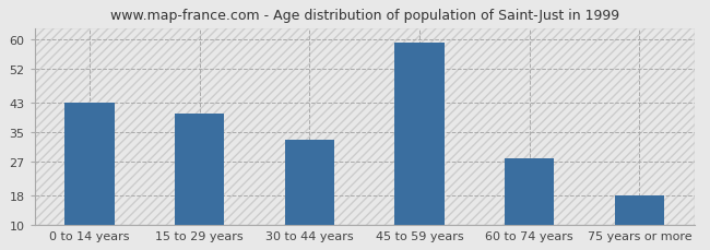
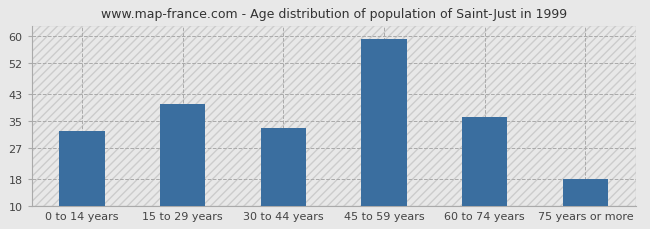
0 to 14 years: 43 -> 32
60 to 74 years: 28 -> 36
